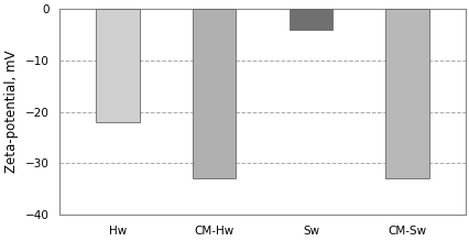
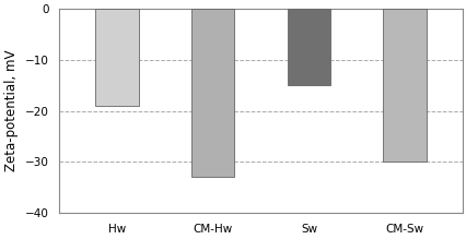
Hw: -22 -> -19
Sw: -4 -> -15
CM-Sw: -33 -> -30
